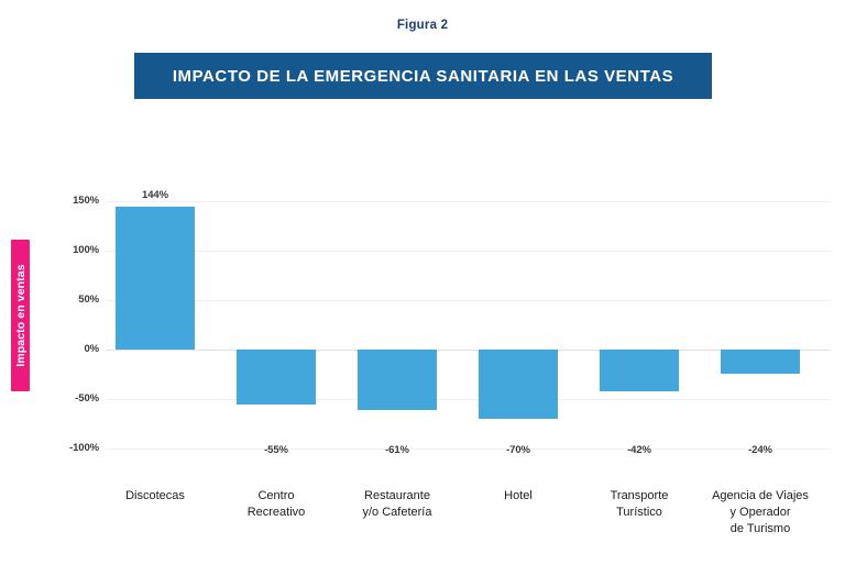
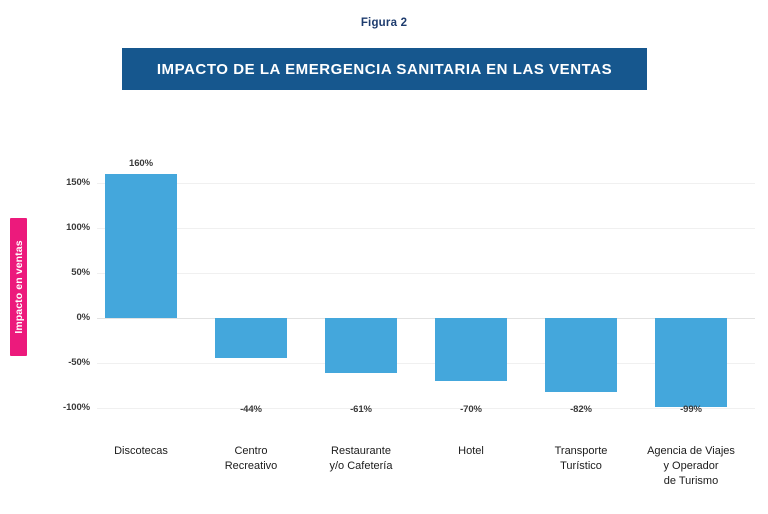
Discotecas: 144% -> 160%
Centro Recreativo: -55% -> -44%
Transporte Turístico: -42% -> -82%
Agencia de Viajes y Operador de Turismo: -24% -> -99%
